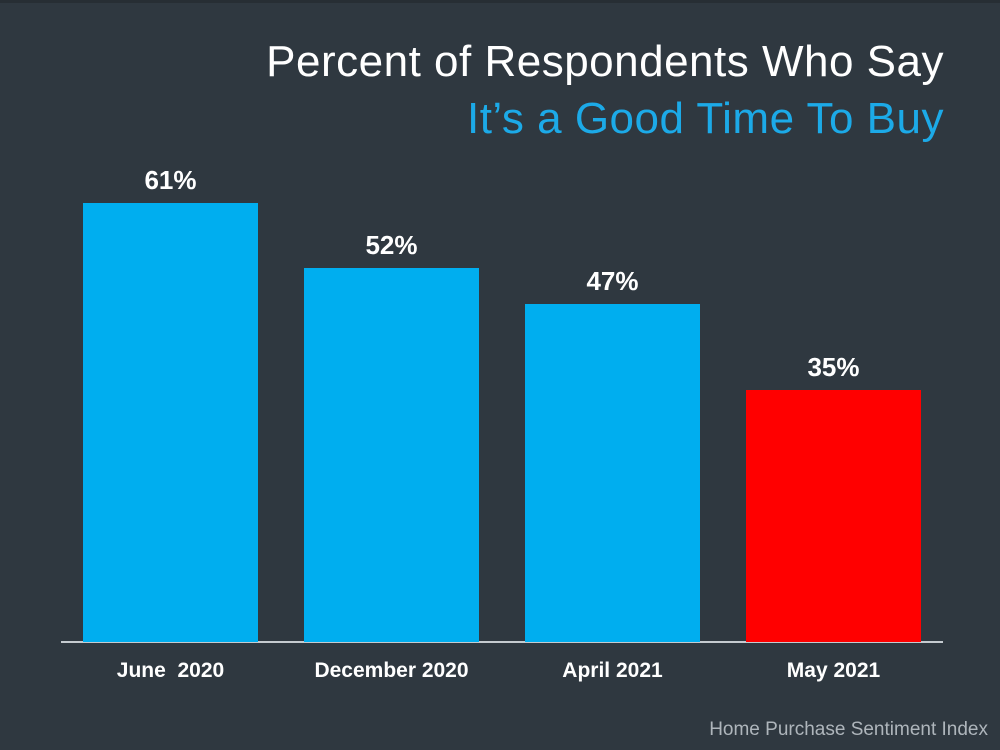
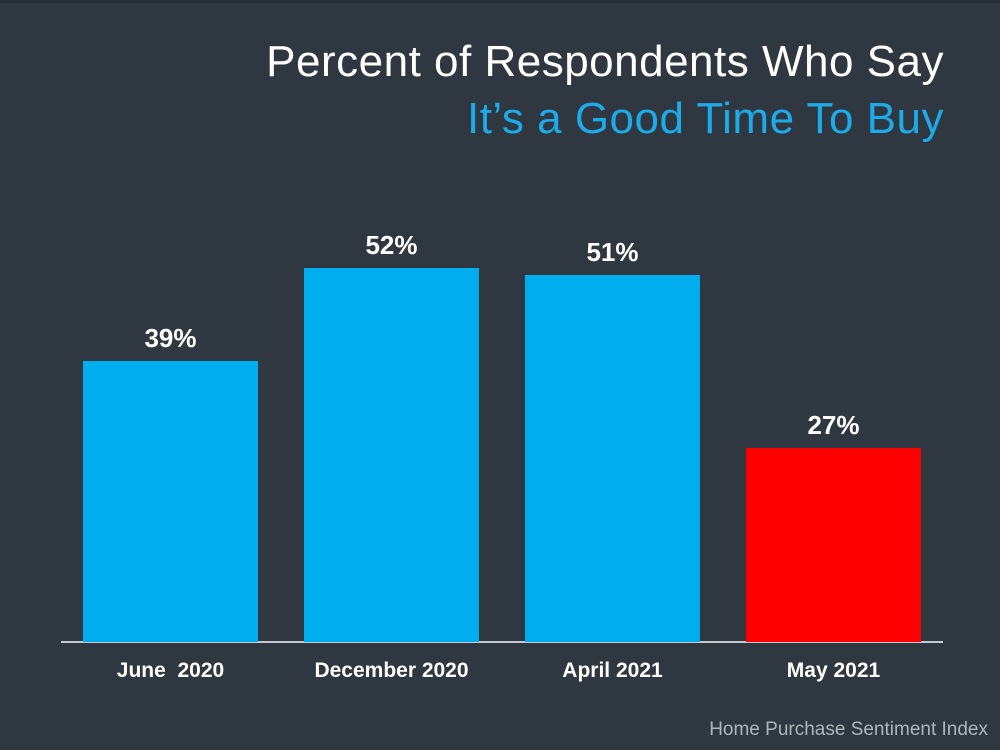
June 2020: 61% -> 39%
April 2021: 47% -> 51%
May 2021: 35% -> 27%
